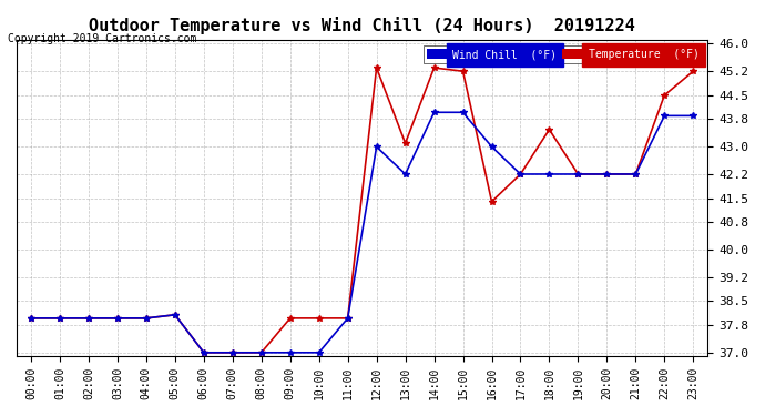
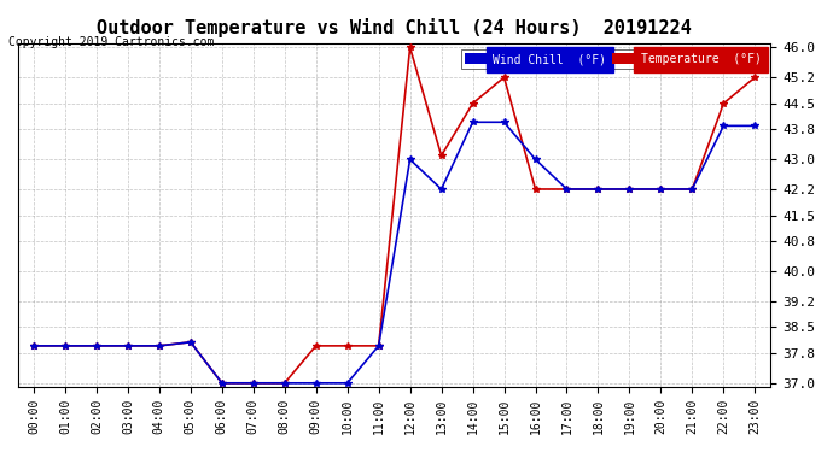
Temperature (°F)/12:00: 45.3 -> 46.0
Temperature (°F)/14:00: 45.3 -> 44.5
Temperature (°F)/16:00: 41.4 -> 42.2
Temperature (°F)/18:00: 43.5 -> 42.2
